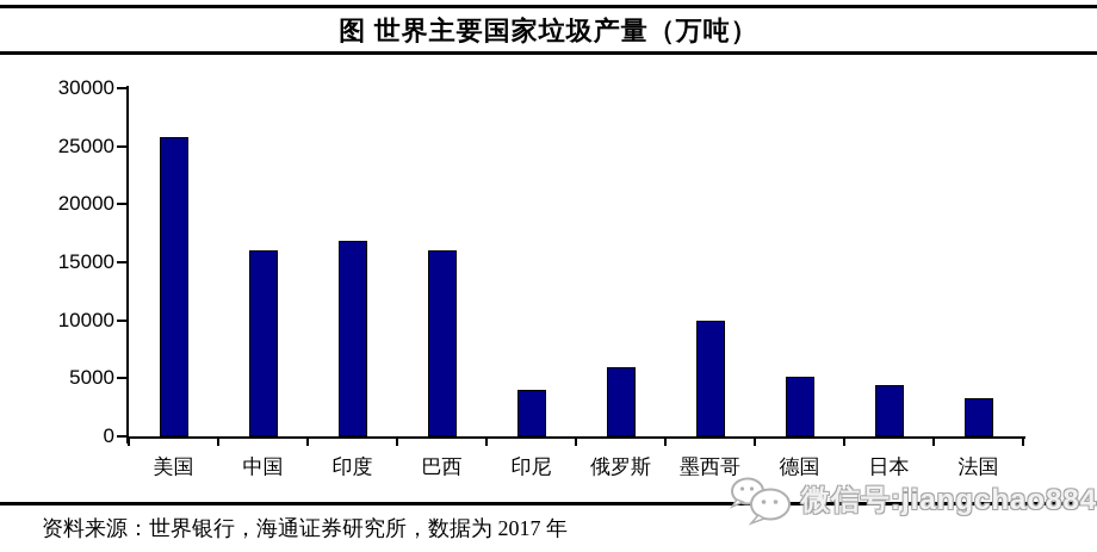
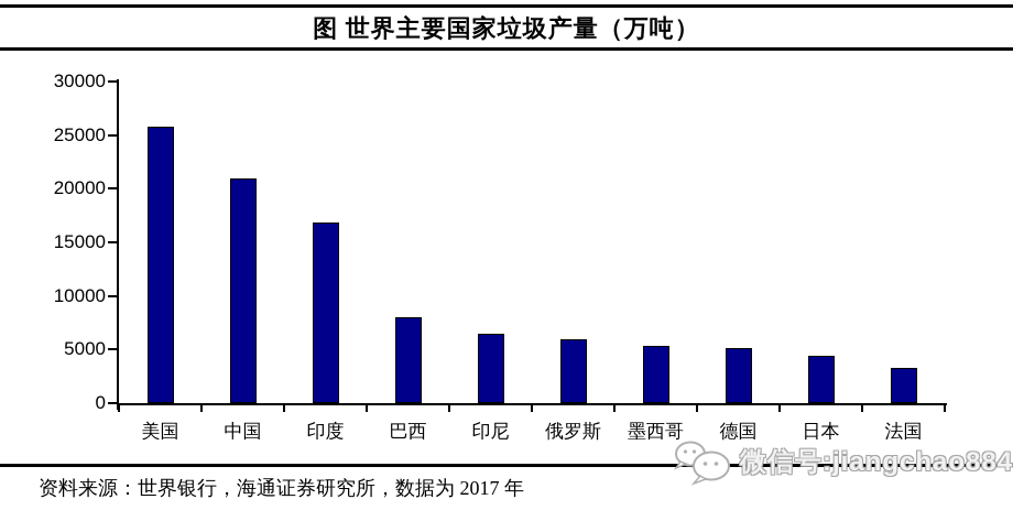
中国: 16000 -> 21000
巴西: 16000 -> 8000
印尼: 4000 -> 6000
墨西哥: 10000 -> 5000
